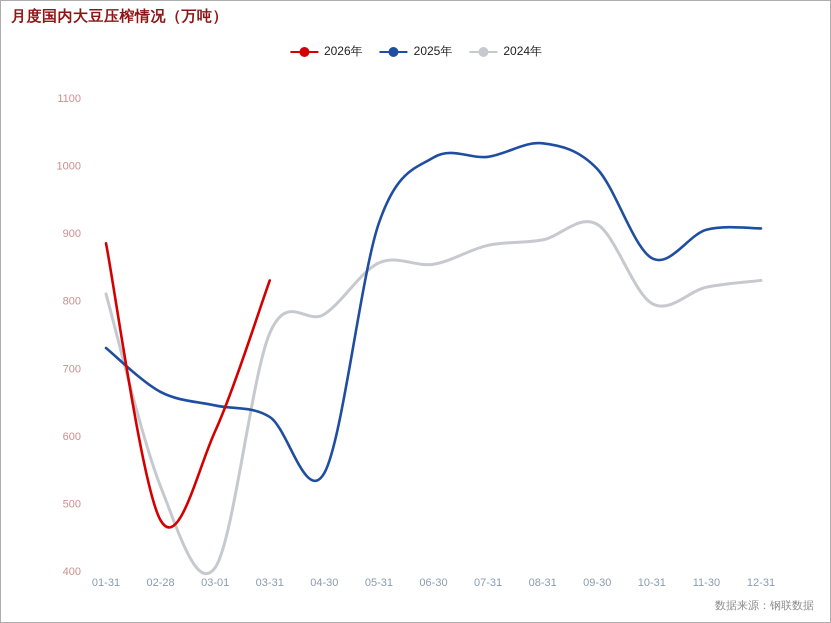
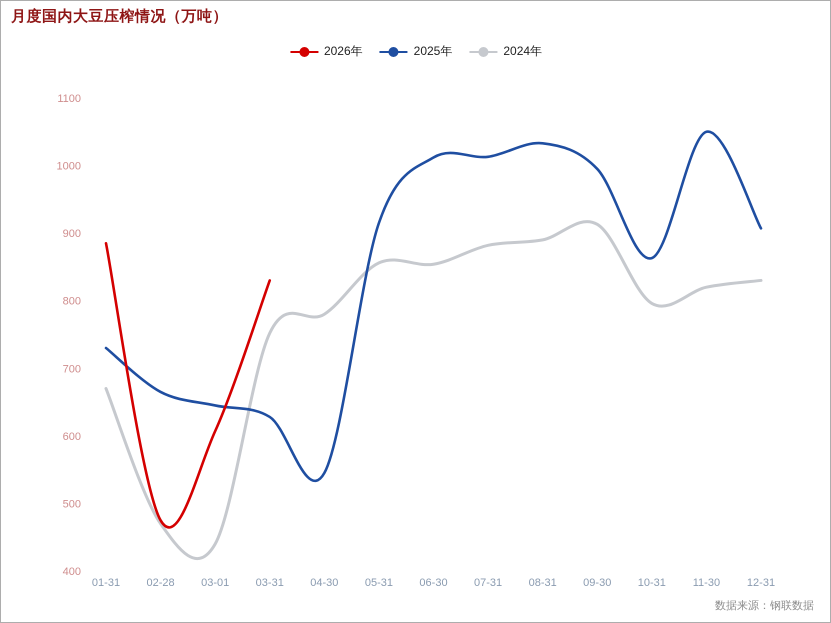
2024年/01-31: 810 -> 670
2024年/02-28: 520 -> 470
2024年/03-01: 400 -> 440
2025年/11-30: 900 -> 1050
